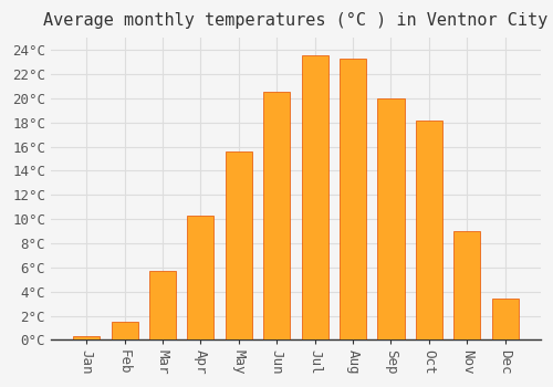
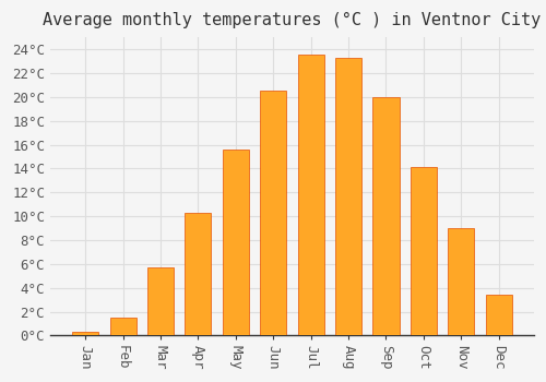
Oct: 18.2°C -> 14.1°C
